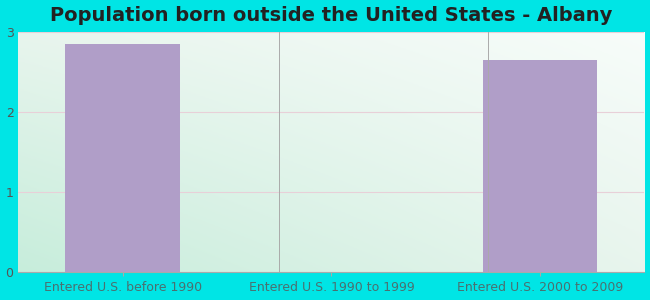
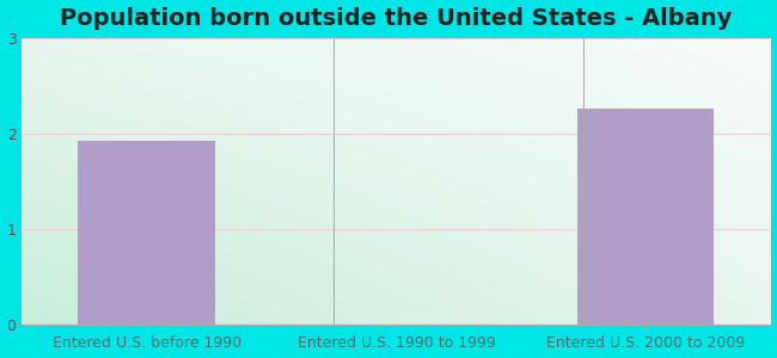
Entered U.S. before 1990: 2.85 -> 1.92
Entered U.S. 2000 to 2009: 2.65 -> 2.26
